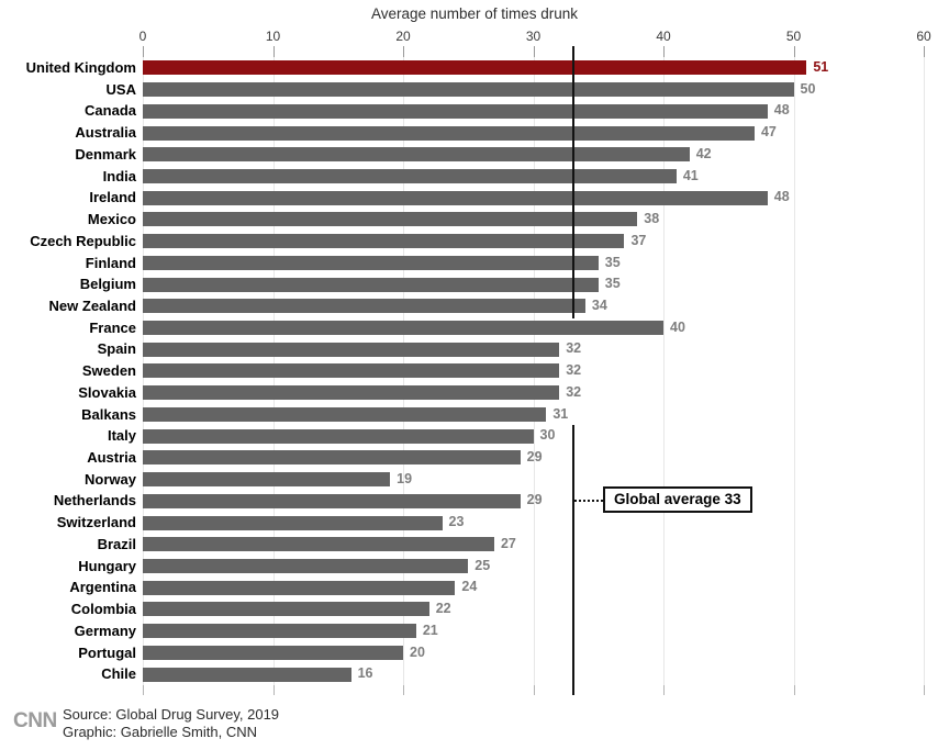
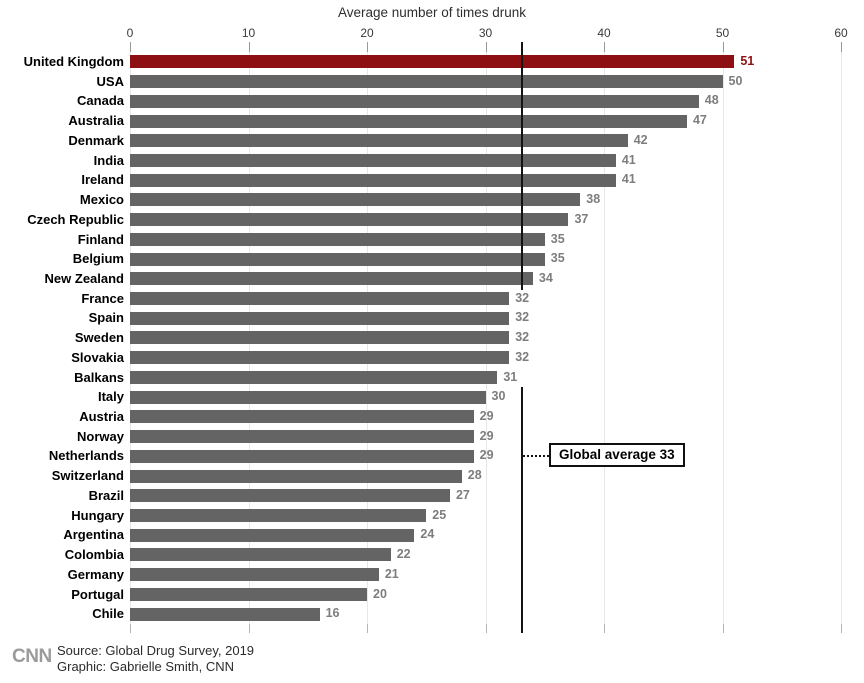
Ireland: 48 -> 41
France: 40 -> 32
Norway: 19 -> 29
Switzerland: 23 -> 28
